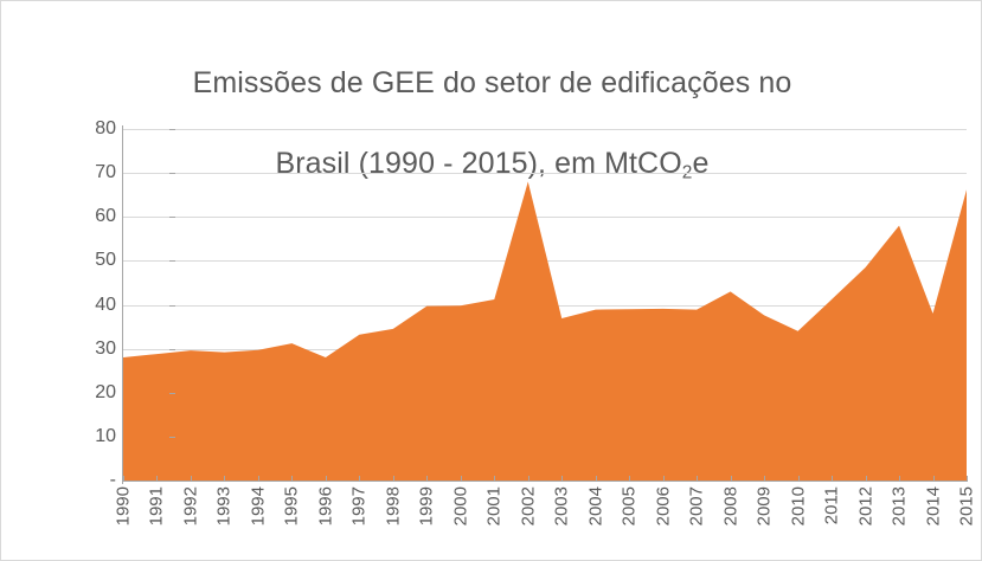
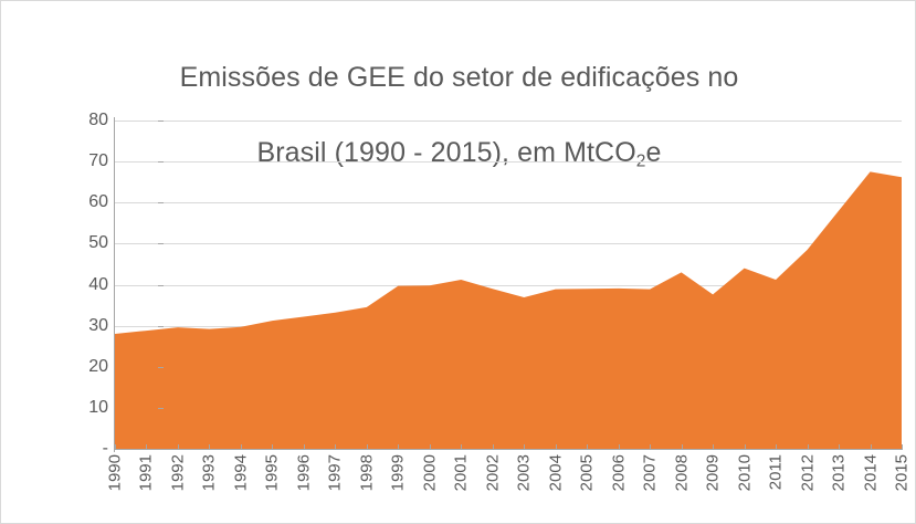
1996: 28 -> 32
2002: 68 -> 39
2010: 34 -> 44
2014: 38 -> 68
